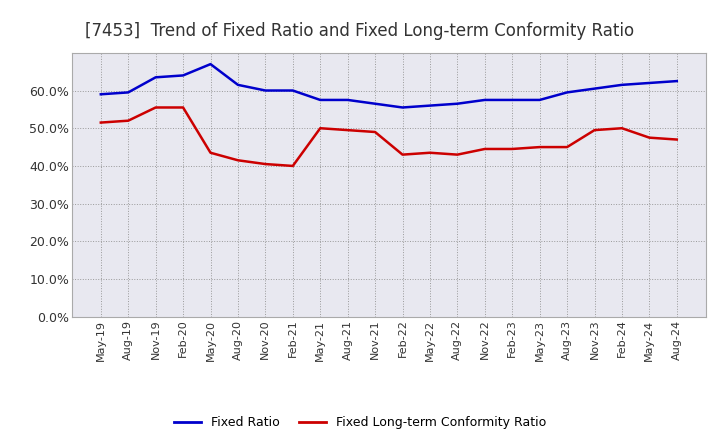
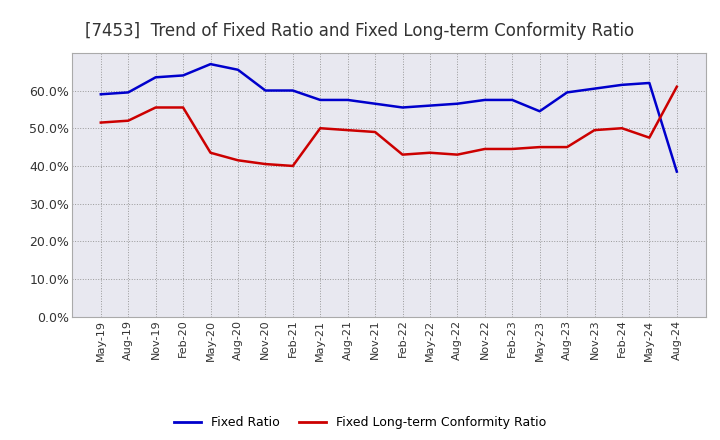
Fixed Ratio/Aug-20: 61.5% -> 65.5%
Fixed Ratio/May-23: 57.5% -> 54.5%
Fixed Ratio/Aug-24: 62.5% -> 38.5%
Fixed Long-term Conformity Ratio/Aug-24: 47.0% -> 61.0%
